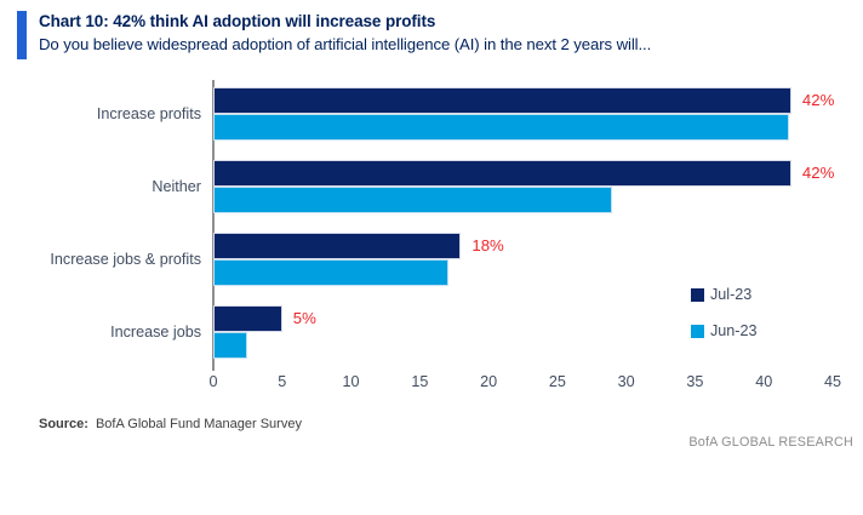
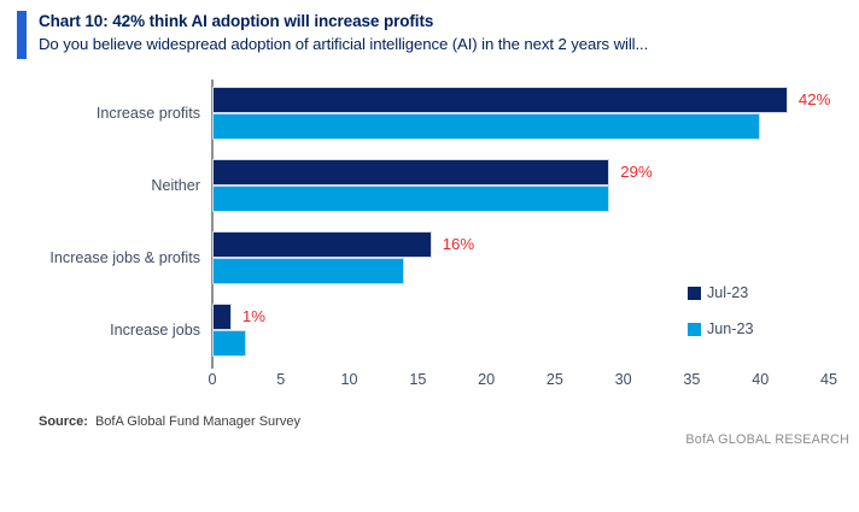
Jun-23/Increase profits: 41.8 -> 40.0
Jul-23/Neither: 42% -> 29%
Jul-23/Increase jobs & profits: 18% -> 16%
Jun-23/Increase jobs & profits: 17.1 -> 14.0
Jul-23/Increase jobs: 5% -> 1%
